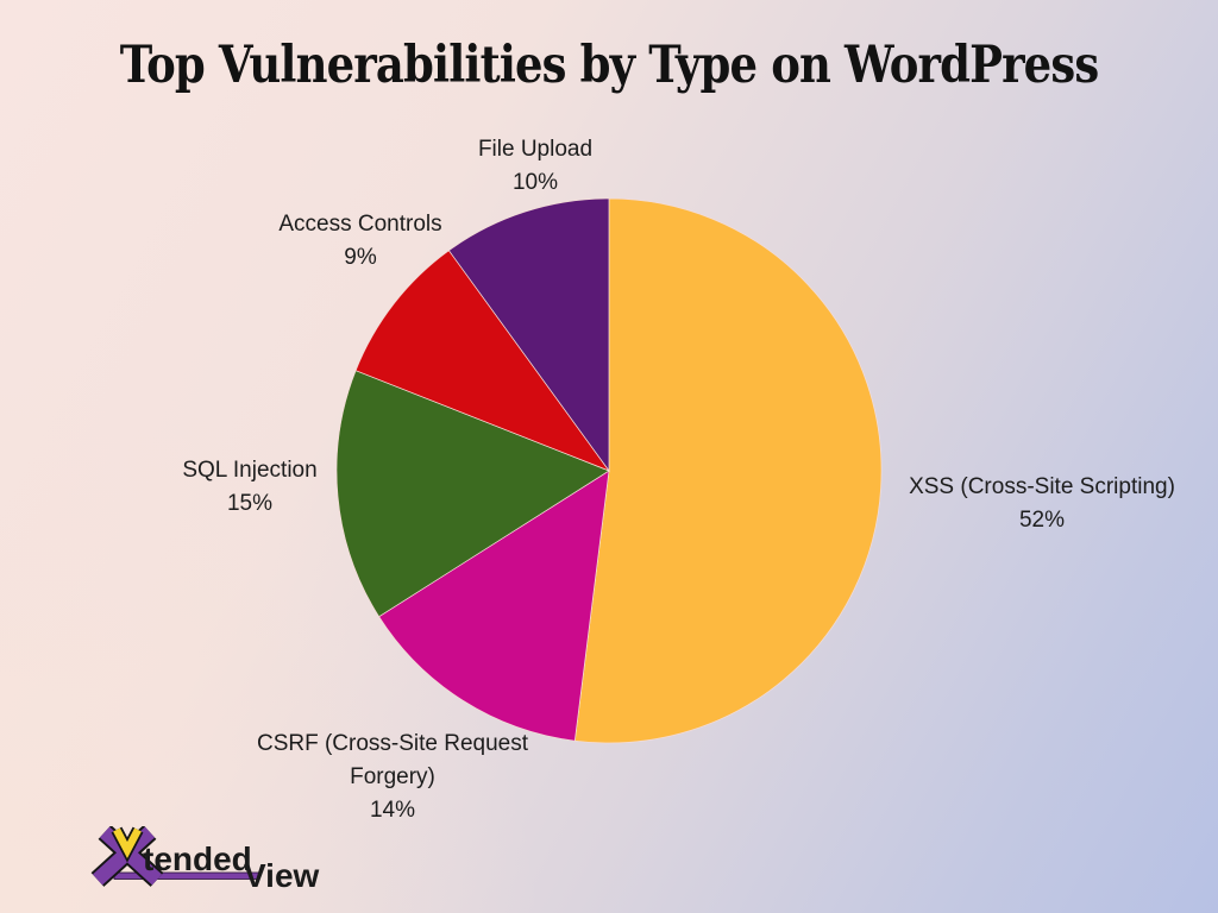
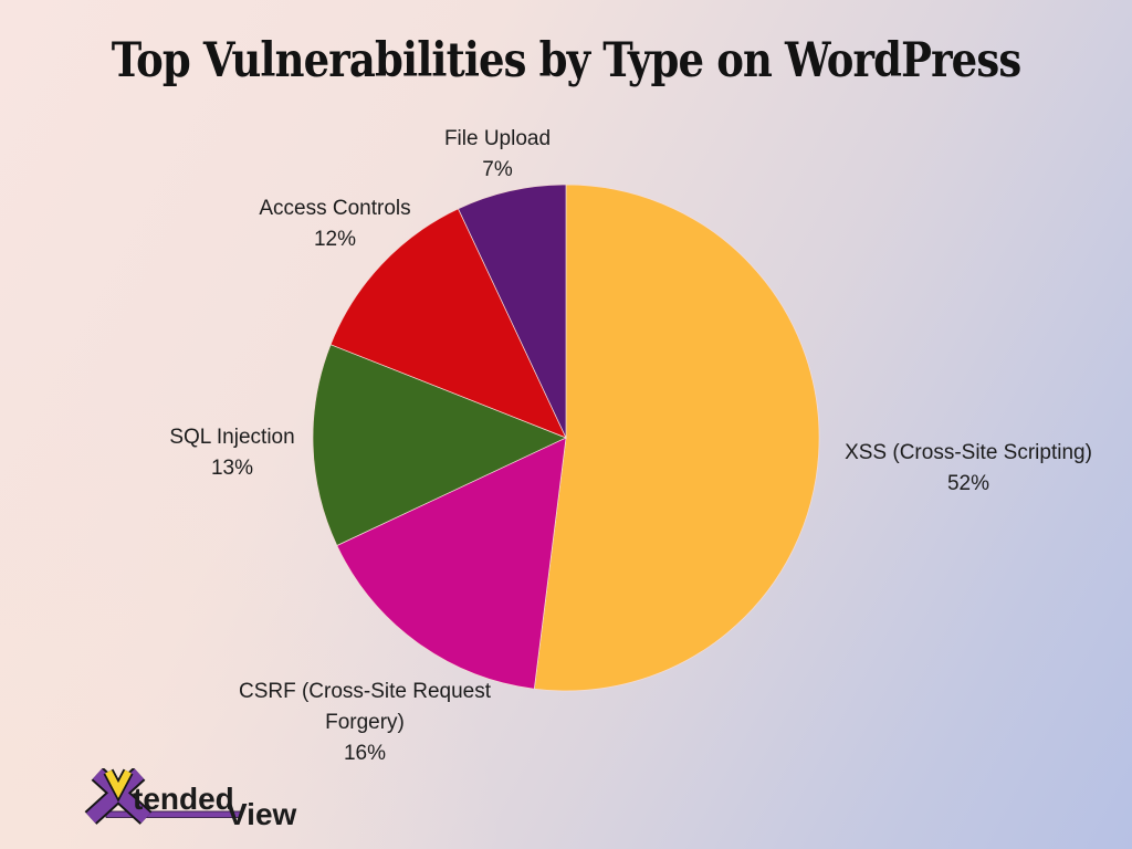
CSRF (Cross-Site Request Forgery): 14% -> 16%
SQL Injection: 15% -> 13%
Access Controls: 9% -> 12%
File Upload: 10% -> 7%
